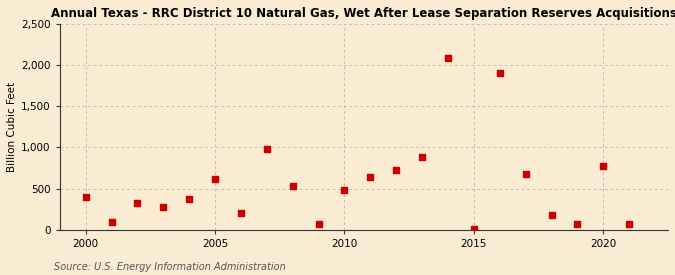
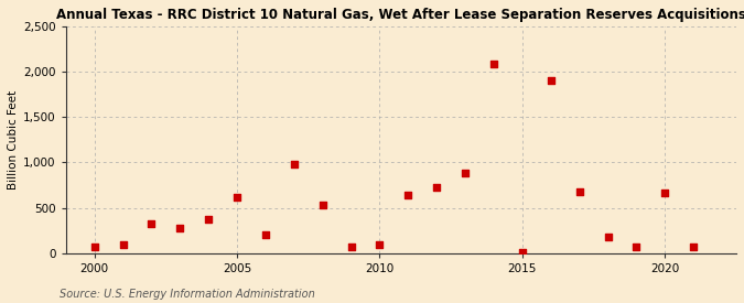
2000: 400 -> 80
2010: 480 -> 100
2020: 780 -> 660
